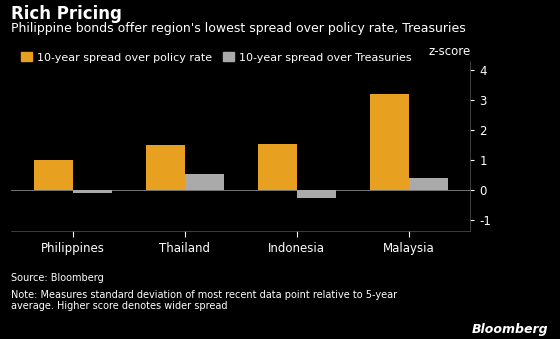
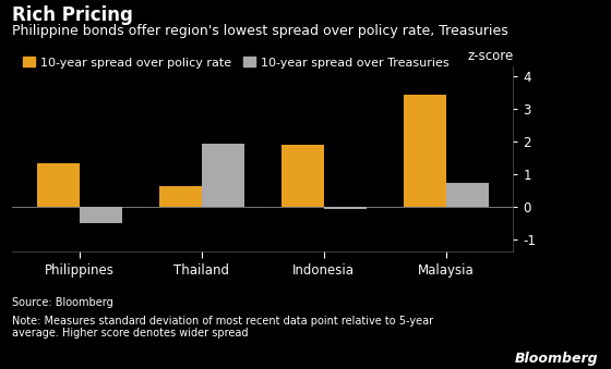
10-year spread over policy rate/Philippines: 1.00 -> 1.35
10-year spread over Treasuries/Philippines: -0.10 -> -0.50
10-year spread over policy rate/Thailand: 1.50 -> 0.65
10-year spread over Treasuries/Thailand: 0.55 -> 1.95
10-year spread over policy rate/Indonesia: 1.55 -> 1.90
10-year spread over Treasuries/Indonesia: -0.25 -> -0.05
10-year spread over policy rate/Malaysia: 3.20 -> 3.45
10-year spread over Treasuries/Malaysia: 0.40 -> 0.75
